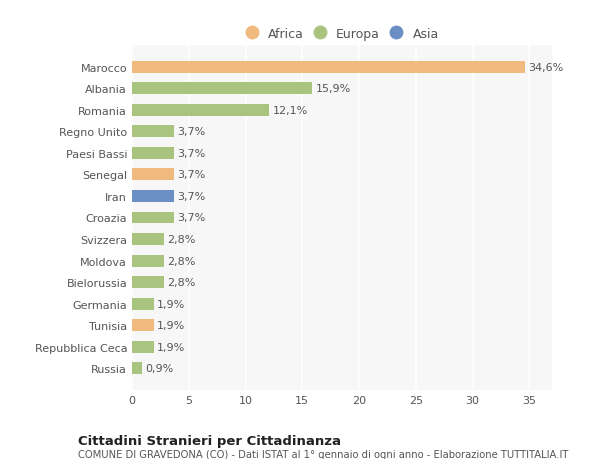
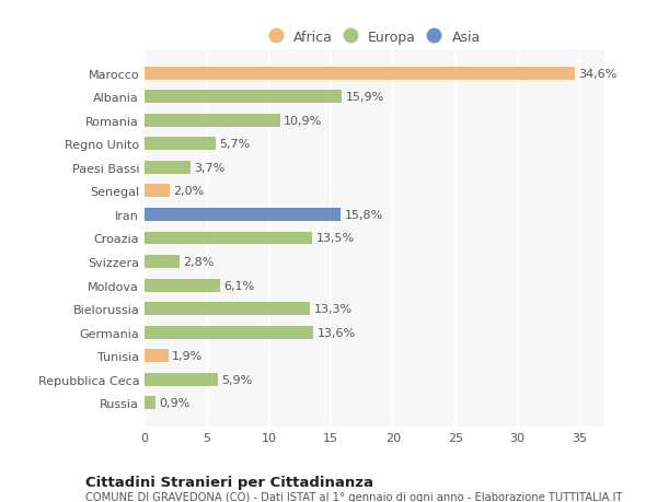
Romania: 12,1% -> 10,9%
Regno Unito: 3,7% -> 5,7%
Senegal: 3,7% -> 2,0%
Iran: 3,7% -> 15,8%
Croazia: 3,7% -> 13,5%
Moldova: 2,8% -> 6,1%
Bielorussia: 2,8% -> 13,3%
Germania: 1,9% -> 13,6%
Repubblica Ceca: 1,9% -> 5,9%
